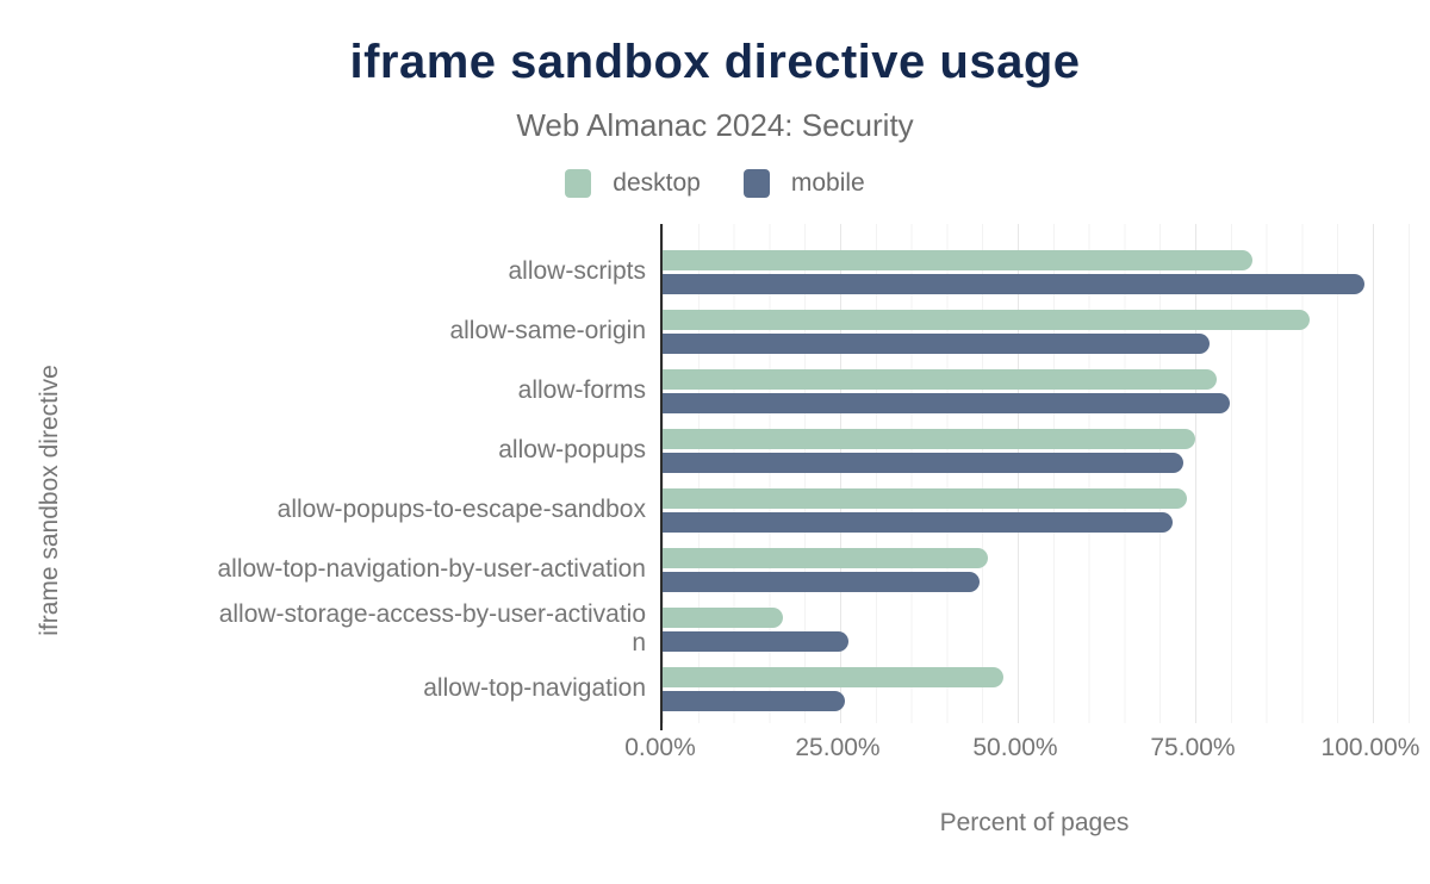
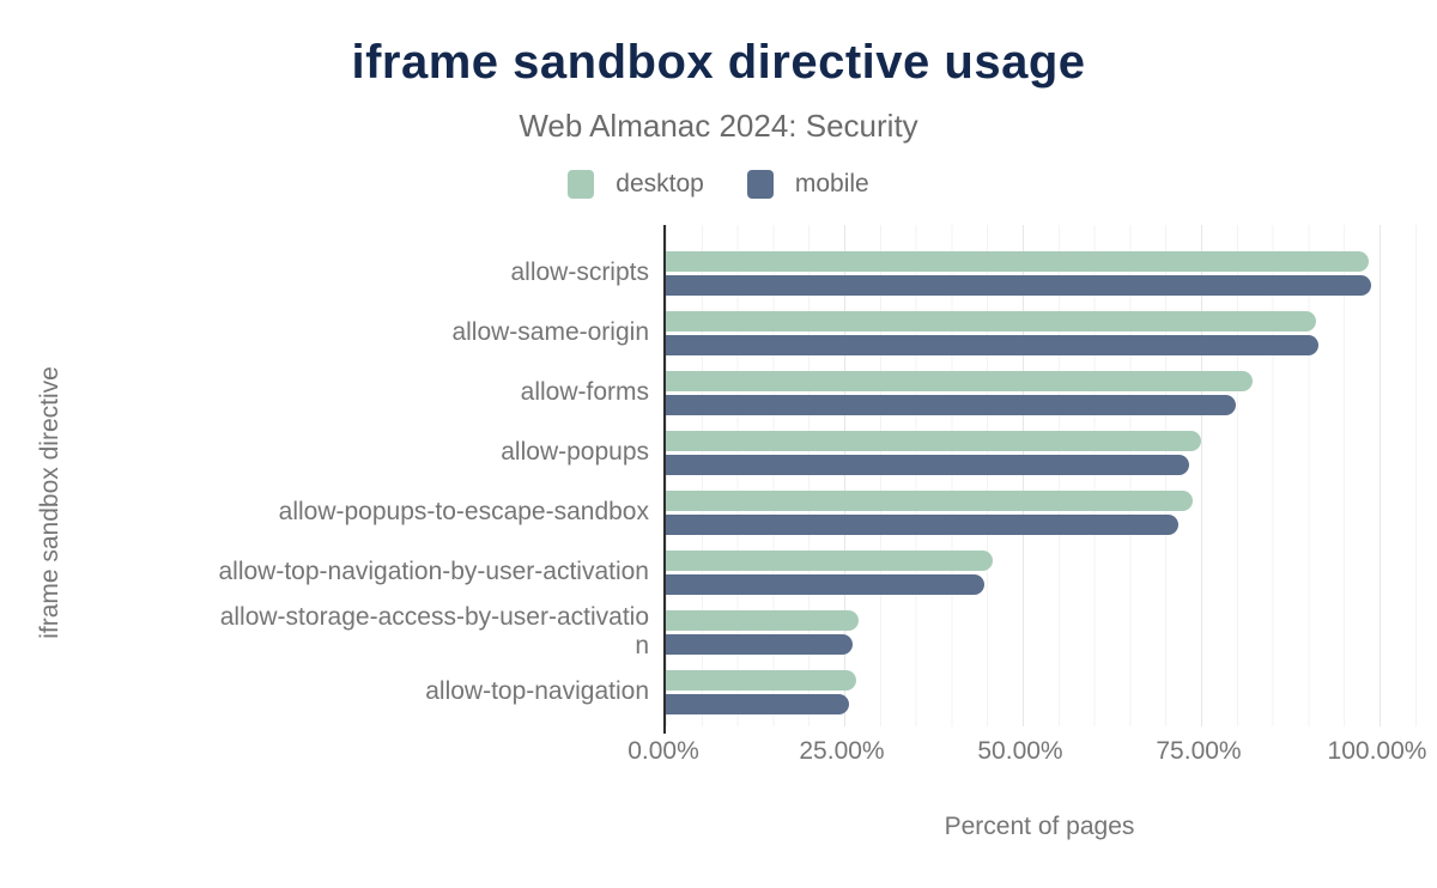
desktop/allow-scripts: 83% -> 98%
mobile/allow-same-origin: 77% -> 92%
desktop/allow-forms: 78% -> 82%
desktop/allow-storage-access-by-user-activation: 17% -> 27%
desktop/allow-top-navigation: 48% -> 27%
